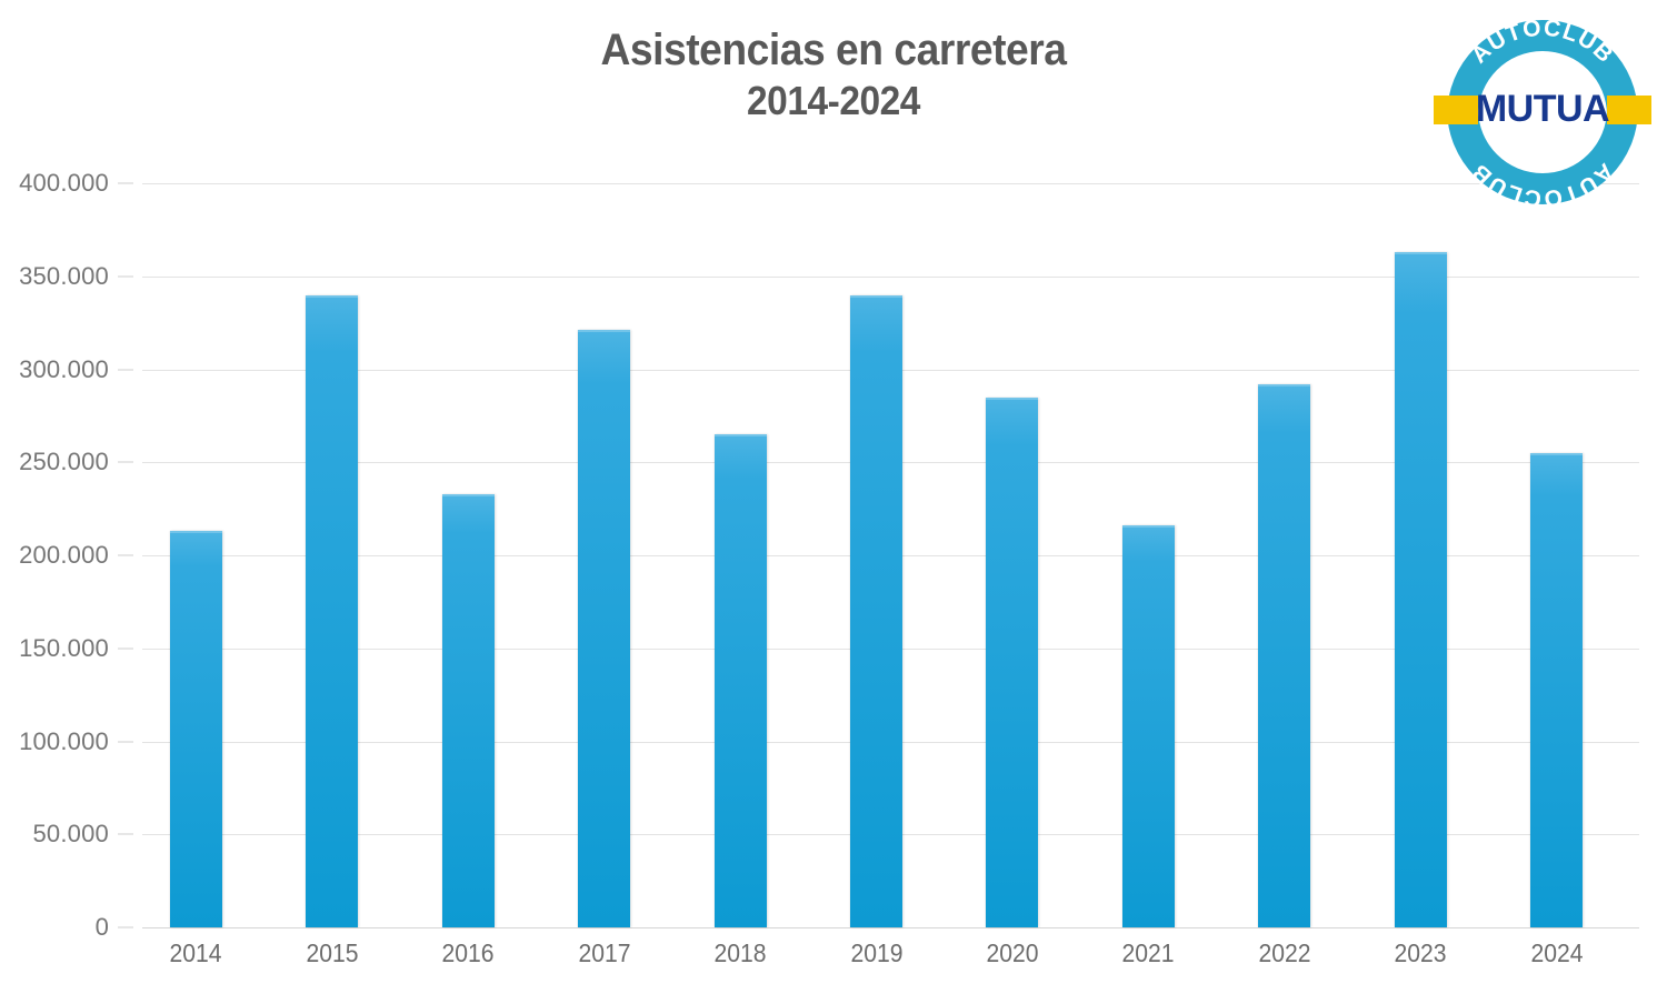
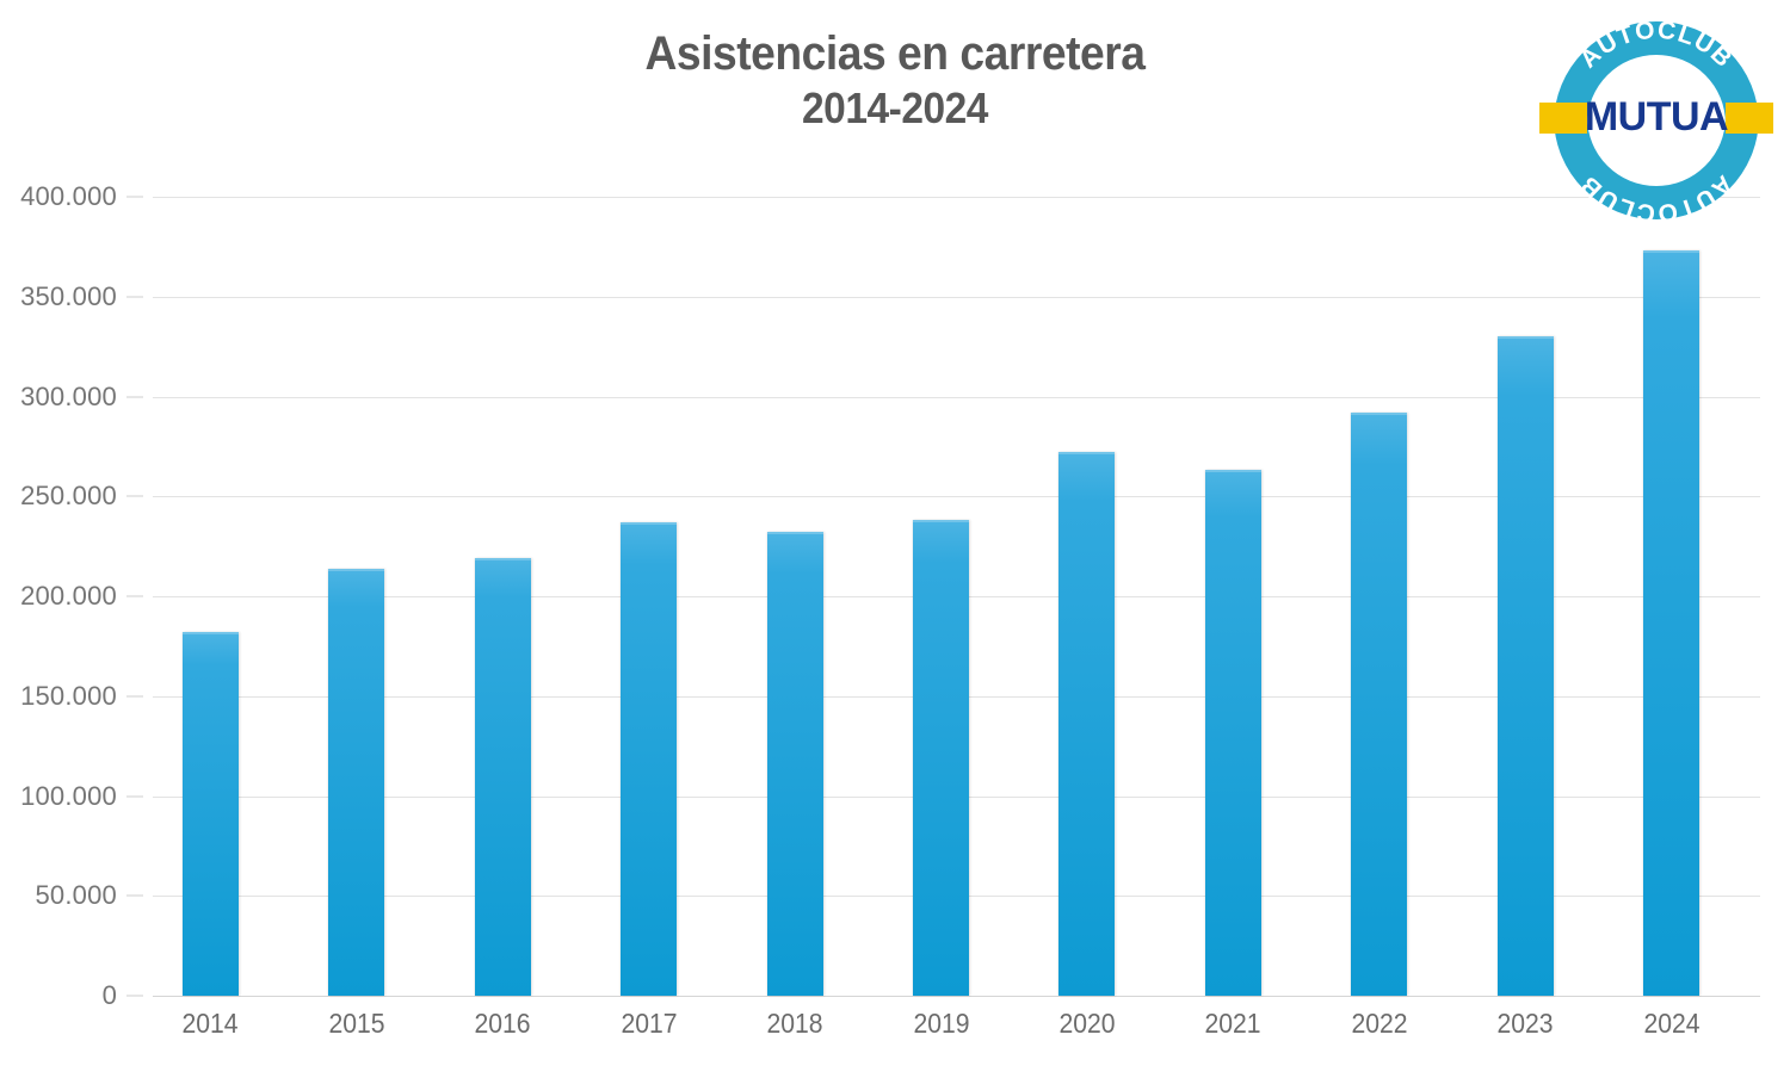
2014: 213000 -> 182000
2015: 340000 -> 214000
2016: 233000 -> 219000
2017: 321000 -> 237000
2018: 265000 -> 232000
2019: 340000 -> 238000
2020: 285000 -> 272000
2021: 216000 -> 263000
2023: 363000 -> 330000
2024: 255000 -> 373000
